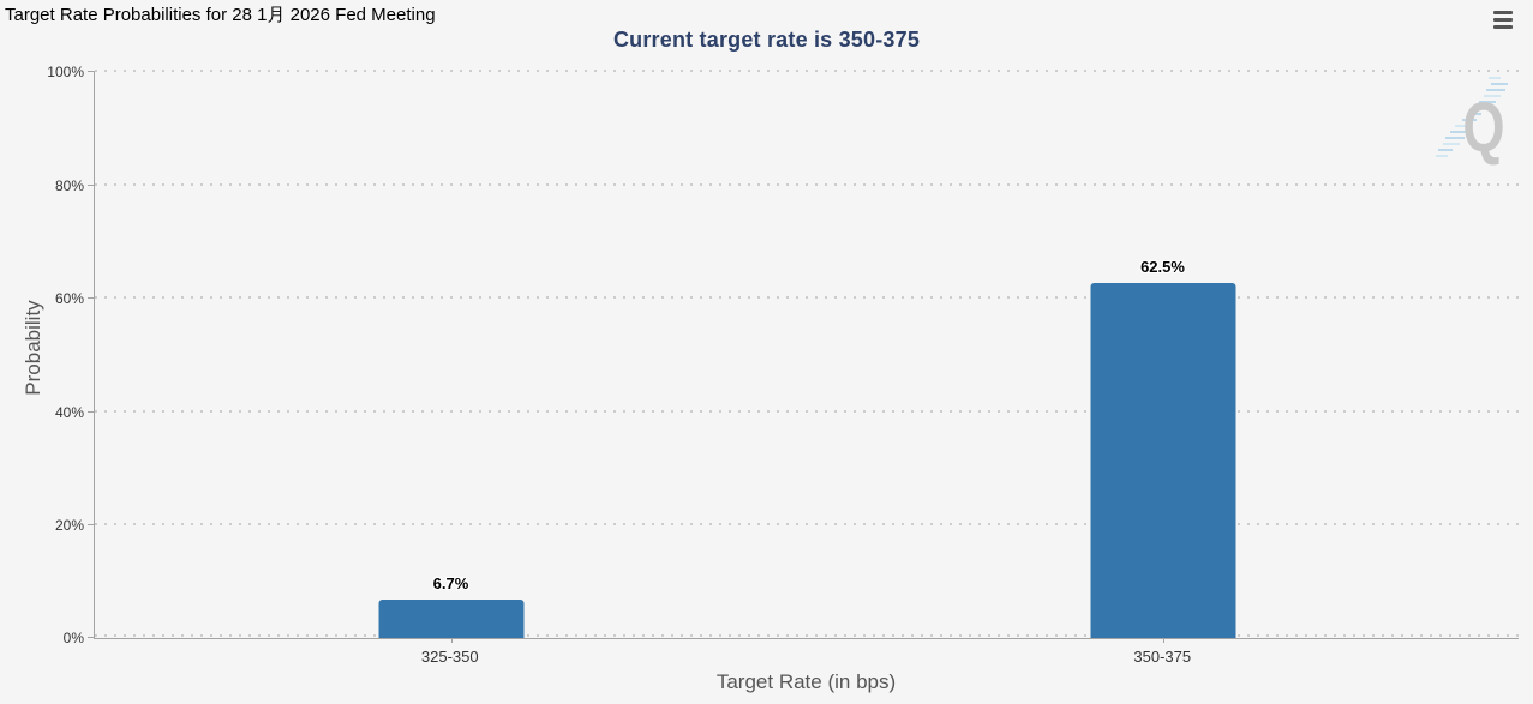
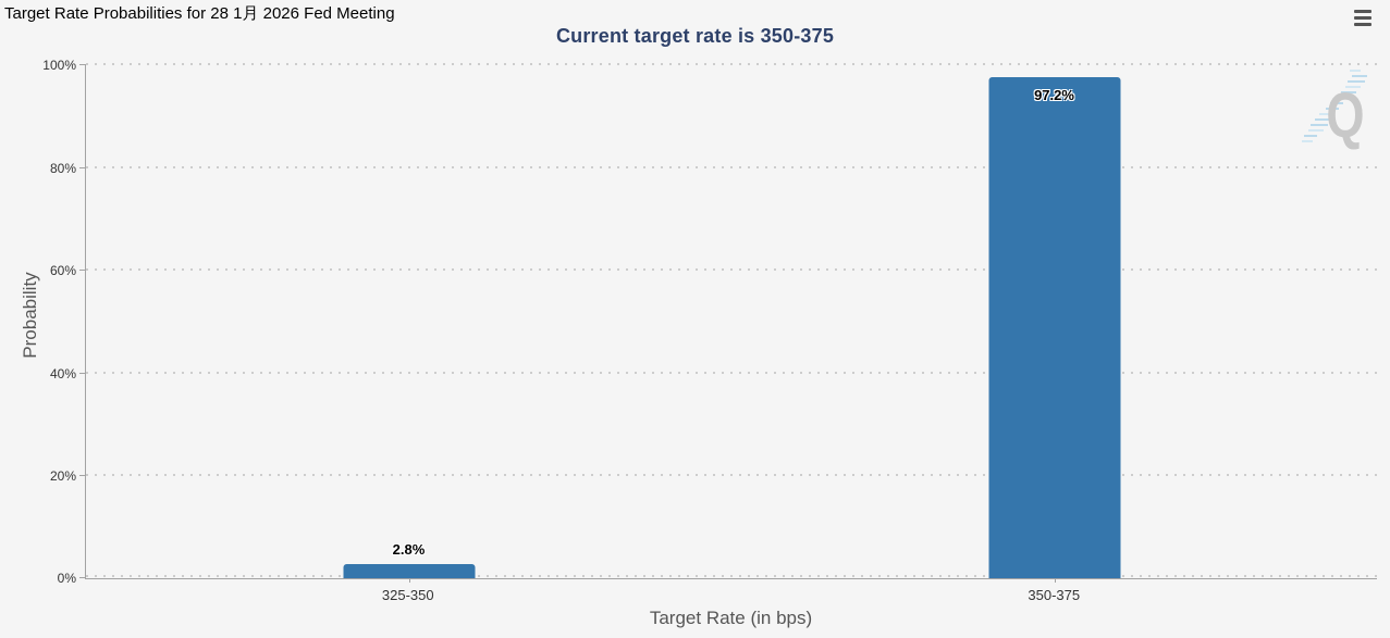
325-350: 6.7% -> 2.8%
350-375: 62.5% -> 97.2%
